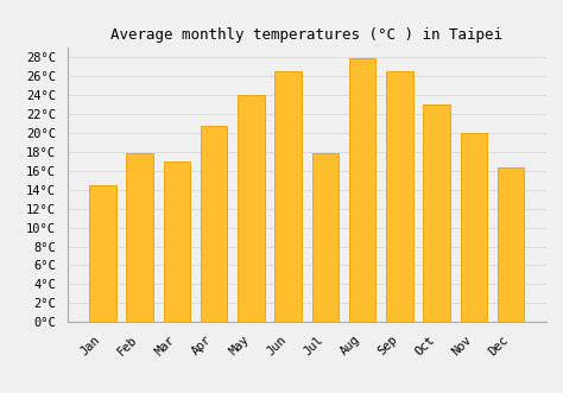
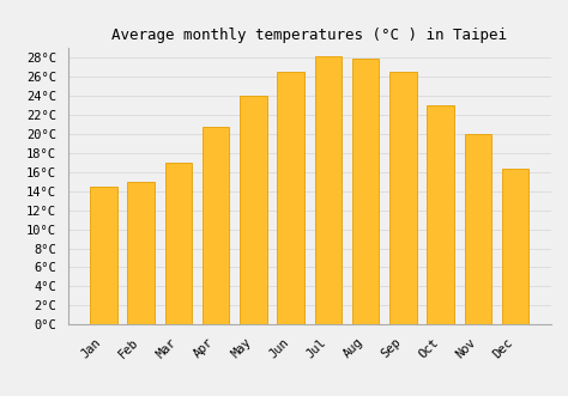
Feb: 17.8°C -> 14.9°C
Jul: 17.8°C -> 28.1°C
